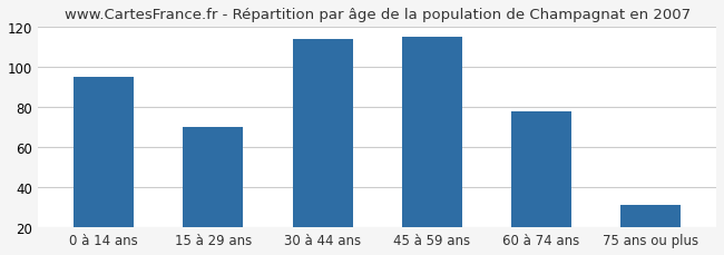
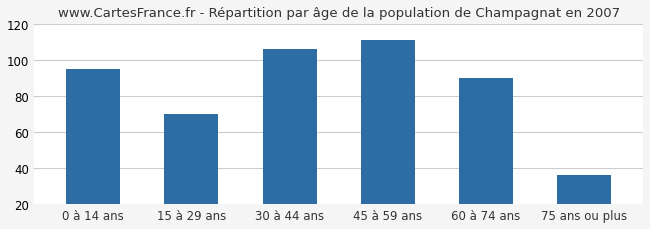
30 à 44 ans: 114 -> 106
45 à 59 ans: 115 -> 111
60 à 74 ans: 78 -> 90
75 ans ou plus: 31 -> 36
